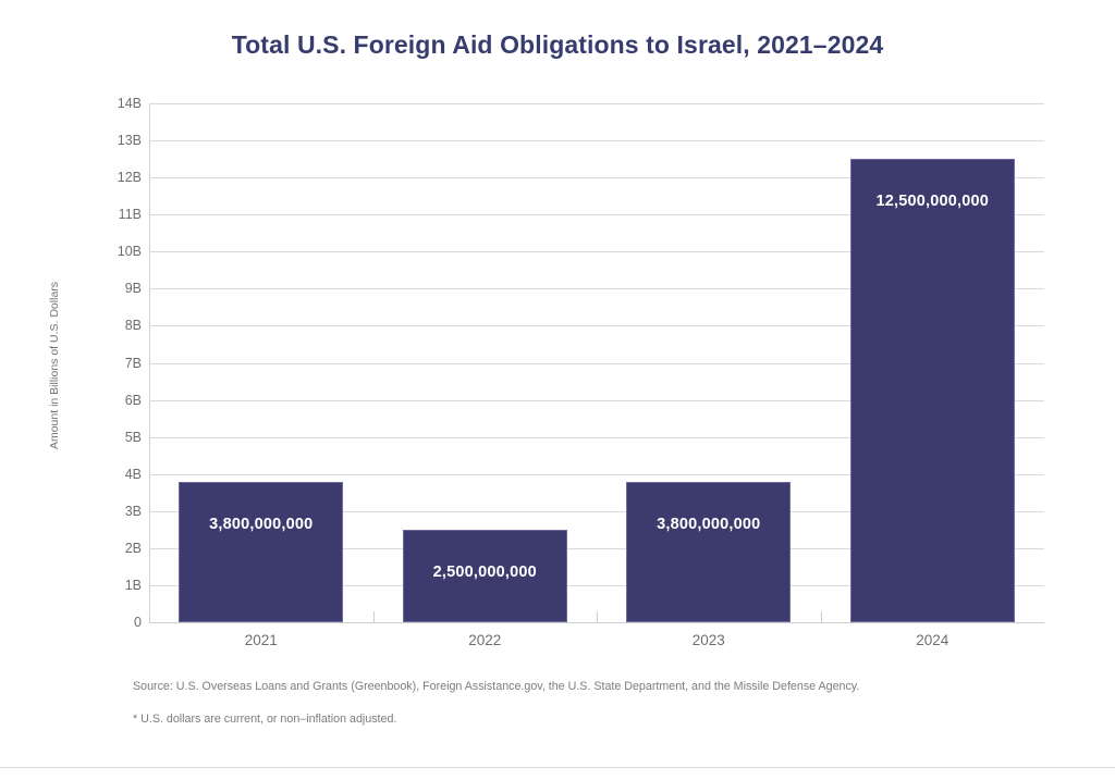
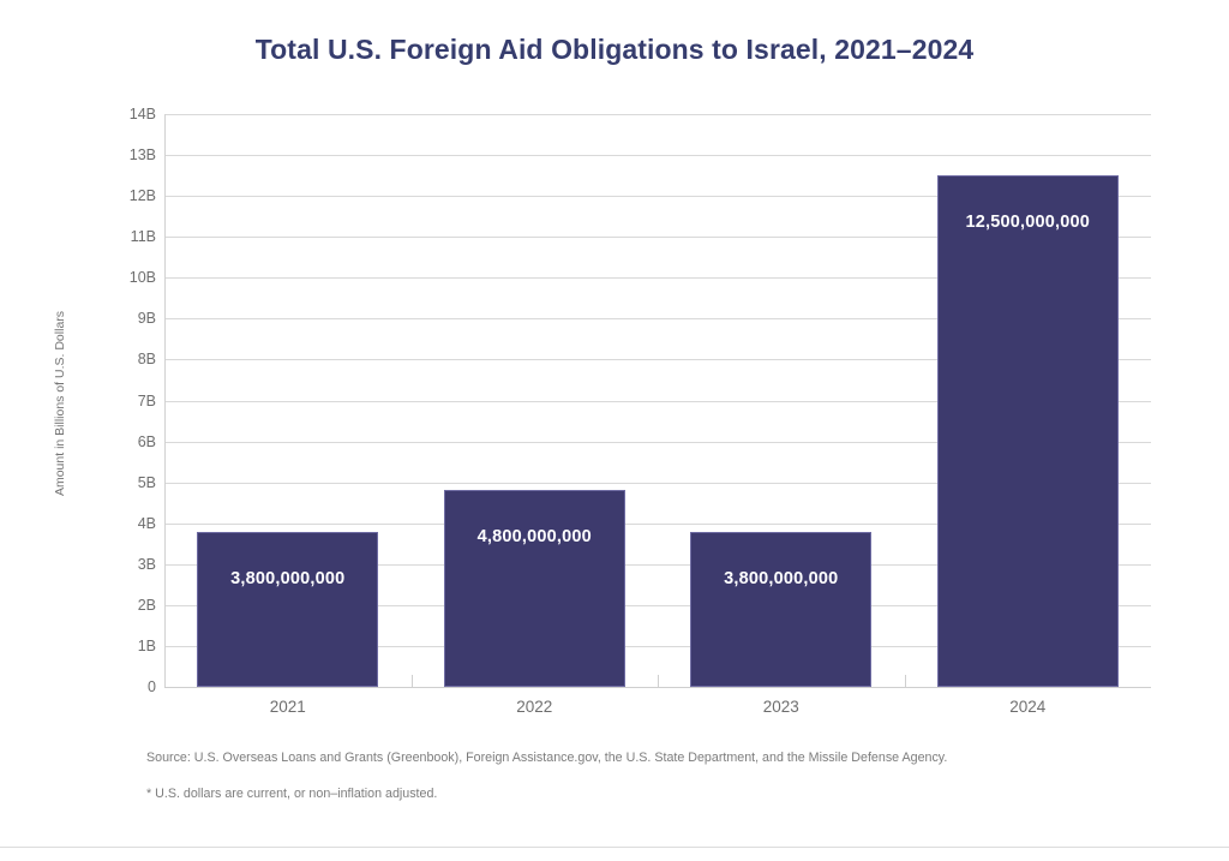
2022: 2,500,000,000 -> 4,800,000,000
